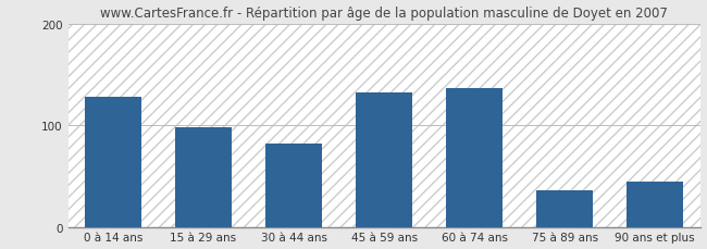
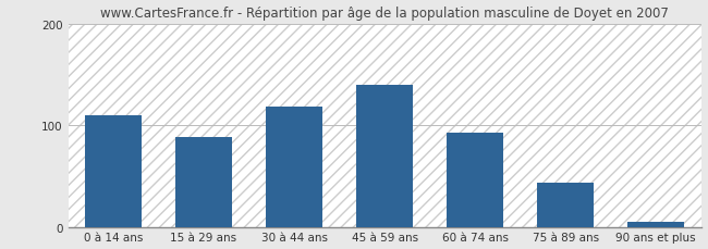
0 à 14 ans: 128 -> 110
15 à 29 ans: 98 -> 88
30 à 44 ans: 82 -> 118
45 à 59 ans: 132 -> 140
60 à 74 ans: 136 -> 93
75 à 89 ans: 36 -> 43
90 ans et plus: 44 -> 5
